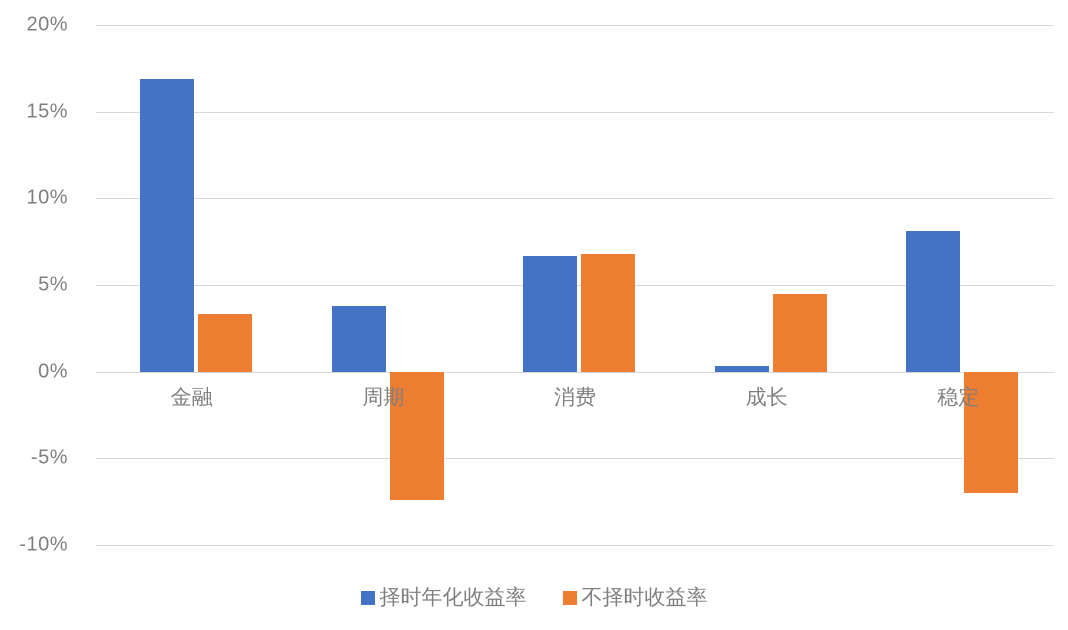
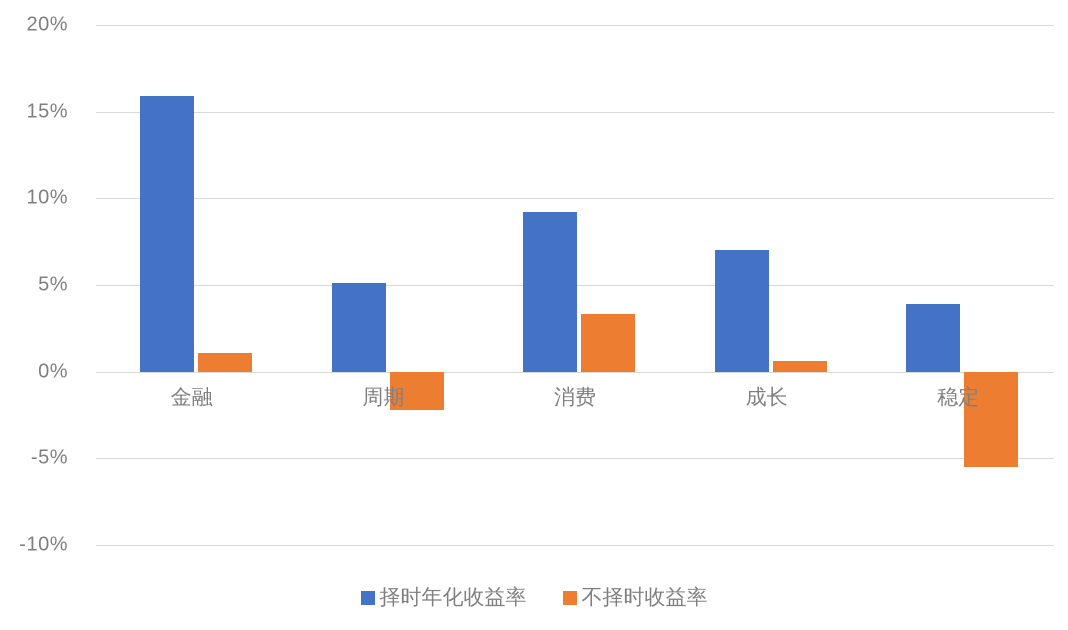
择时年化收益率/金融: 16.9% -> 15.9%
不择时收益率/金融: 3.3% -> 1.1%
择时年化收益率/周期: 3.8% -> 5.1%
不择时收益率/周期: -7.4% -> -2.2%
择时年化收益率/消费: 6.7% -> 9.2%
不择时收益率/消费: 6.8% -> 3.3%
择时年化收益率/成长: 0.3% -> 7.0%
不择时收益率/成长: 4.5% -> 0.6%
择时年化收益率/稳定: 8.1% -> 3.9%
不择时收益率/稳定: -7.0% -> -5.5%
